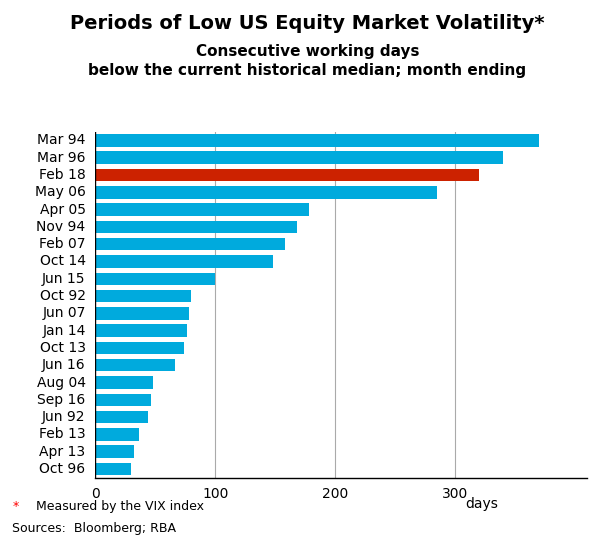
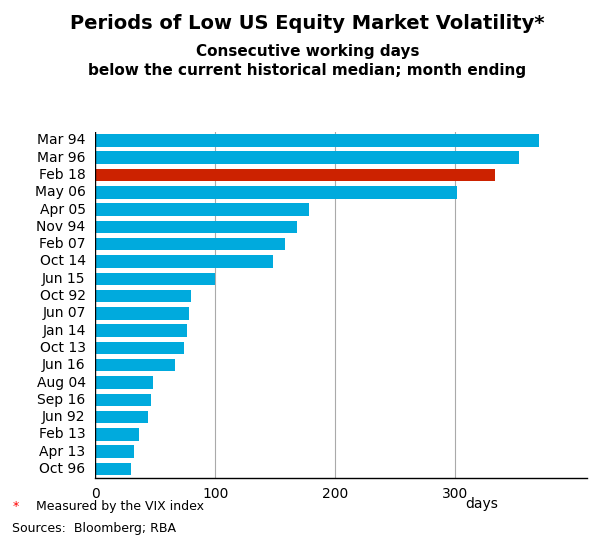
Mar 96: 340 -> 353
Feb 18: 320 -> 333
May 06: 285 -> 301
